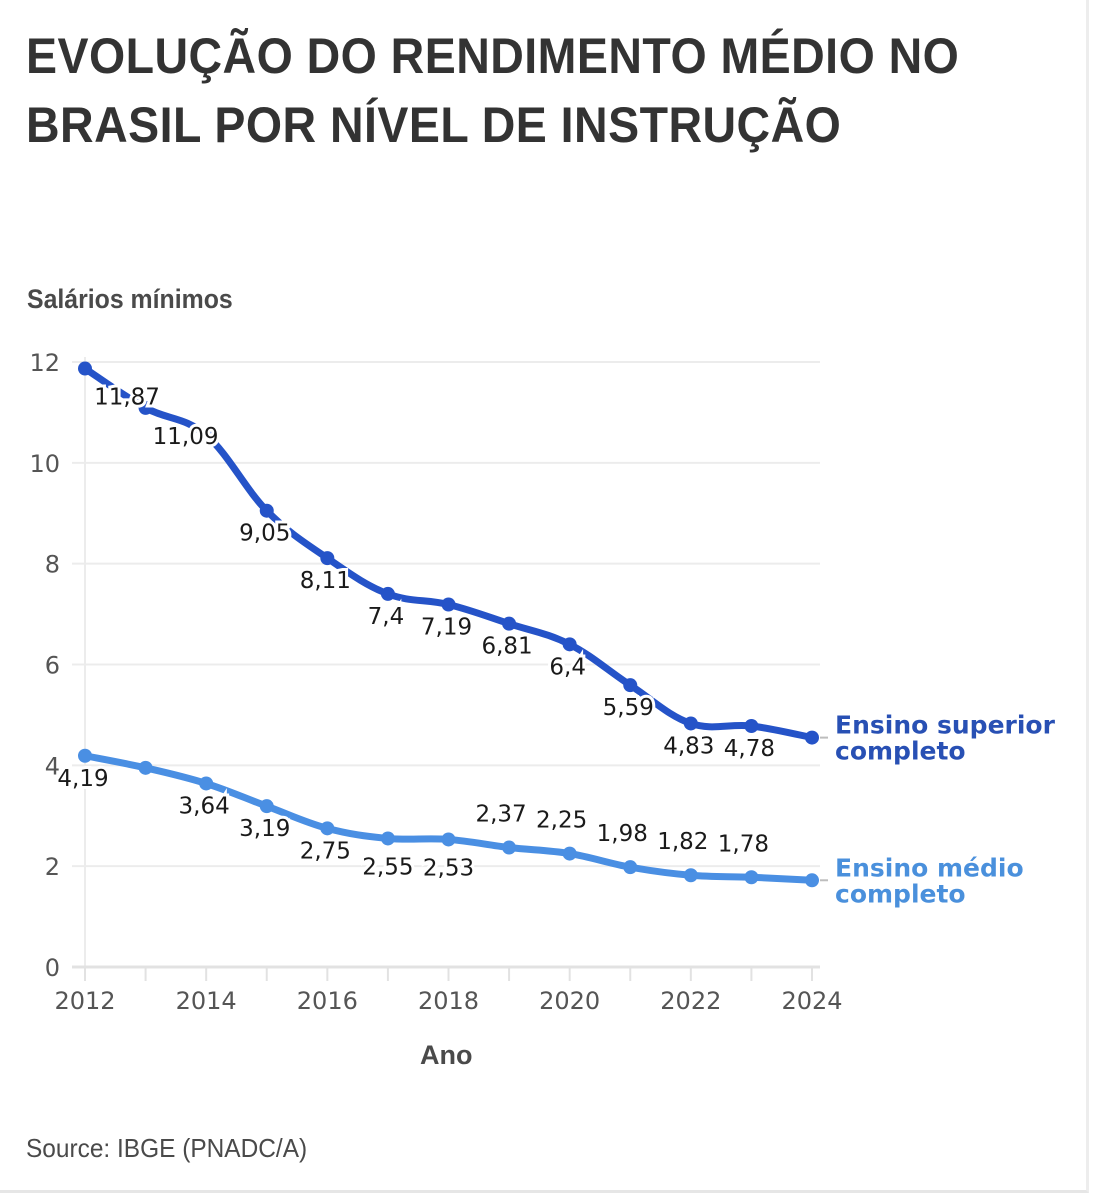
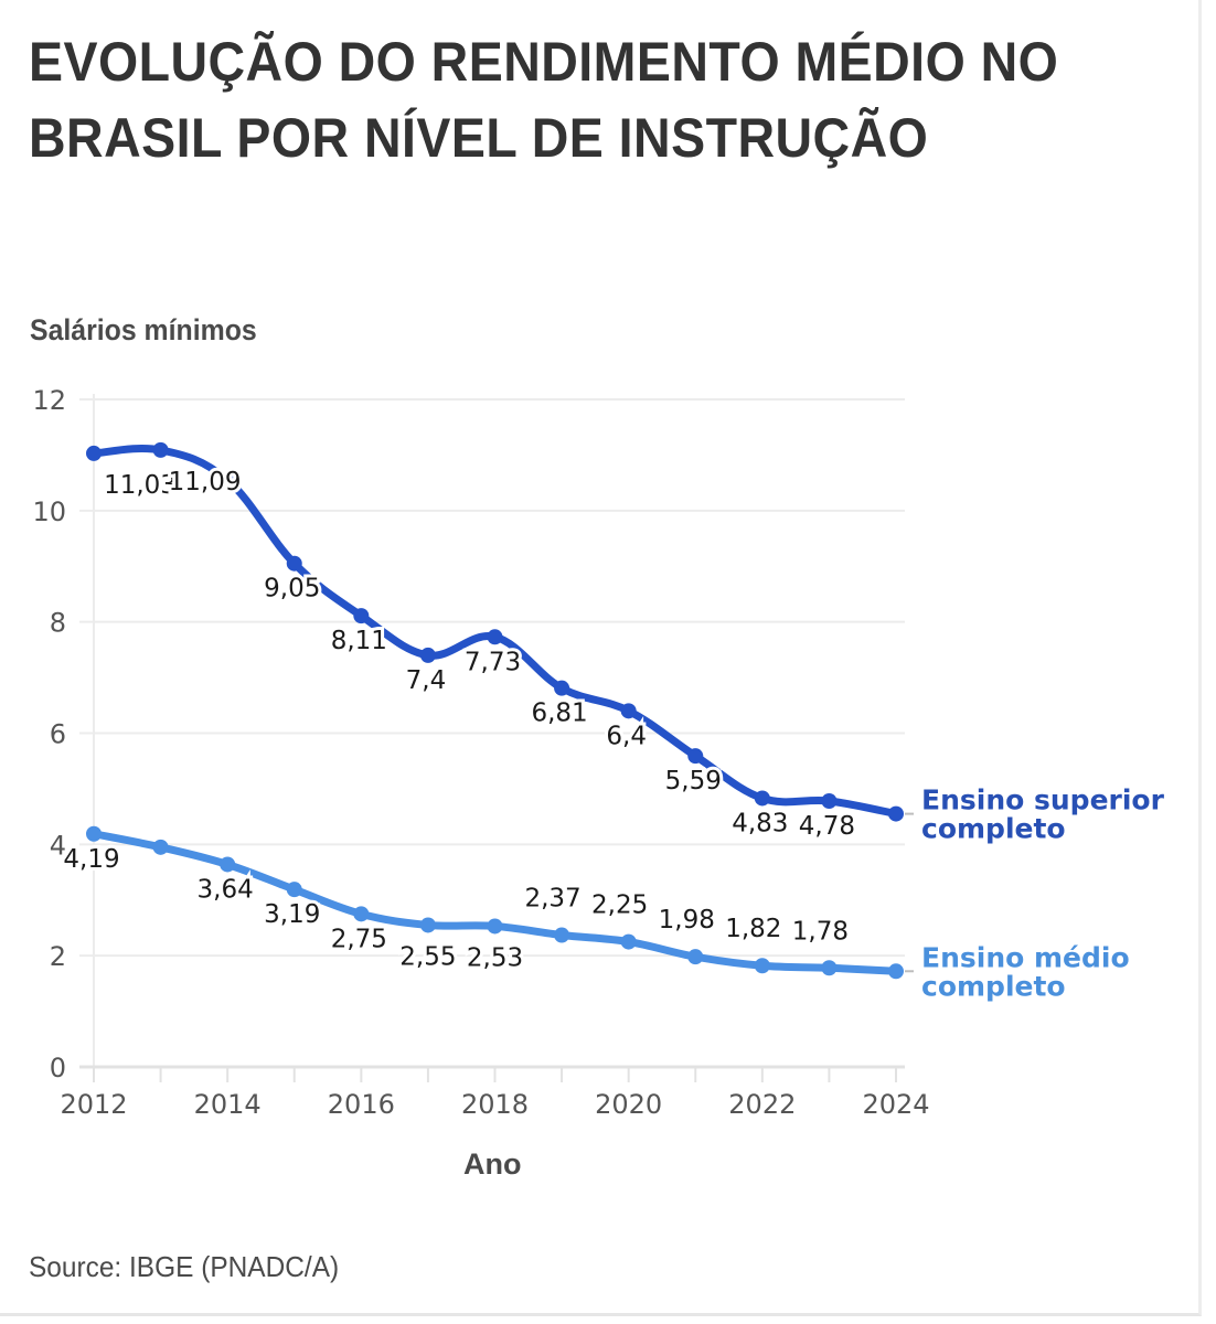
Ensino superior completo/2012: 11,87 -> 11,03
Ensino superior completo/2018: 7,19 -> 7,73
